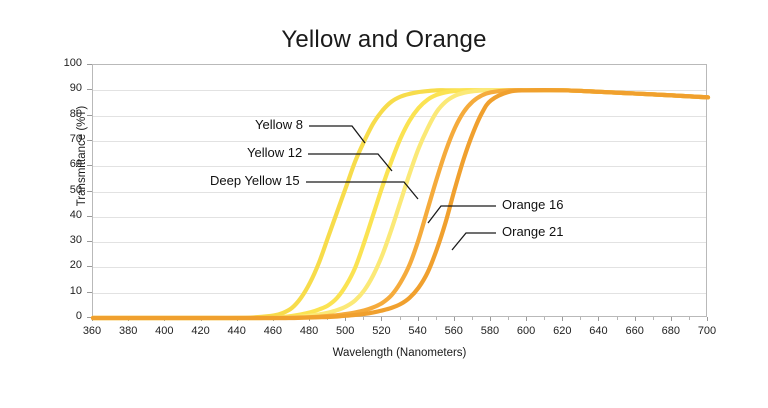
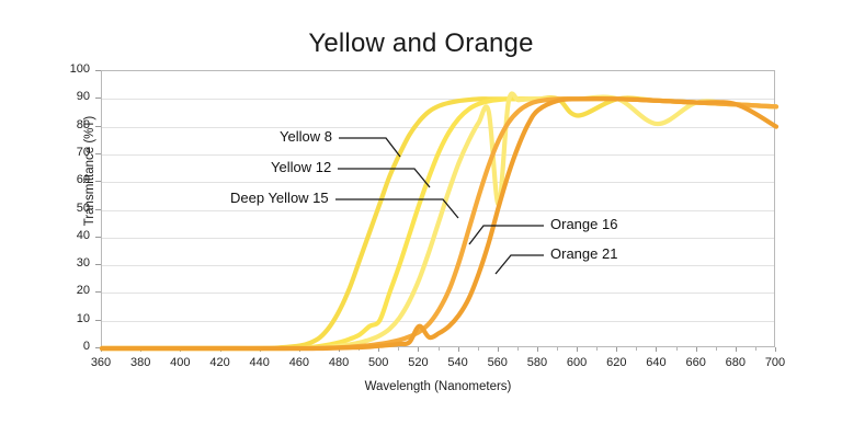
Yellow 12/500: 13 -> 10
Orange 21/520: 3 -> 8
Deep Yellow 15/560: 88 -> 52
Yellow 8/600: 90 -> 84
Deep Yellow 15/640: 89 -> 81
Orange 21/700: 87 -> 80
